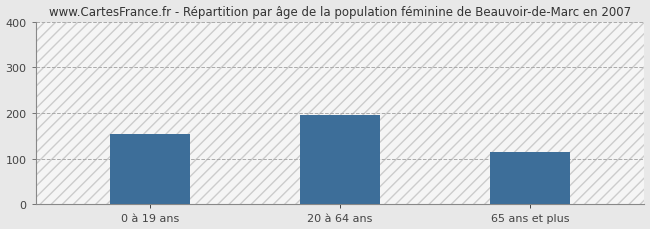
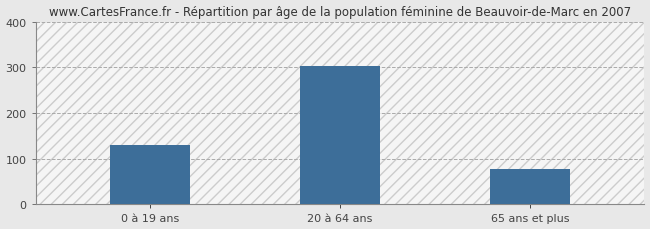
0 à 19 ans: 155 -> 130
20 à 64 ans: 195 -> 302
65 ans et plus: 115 -> 78
